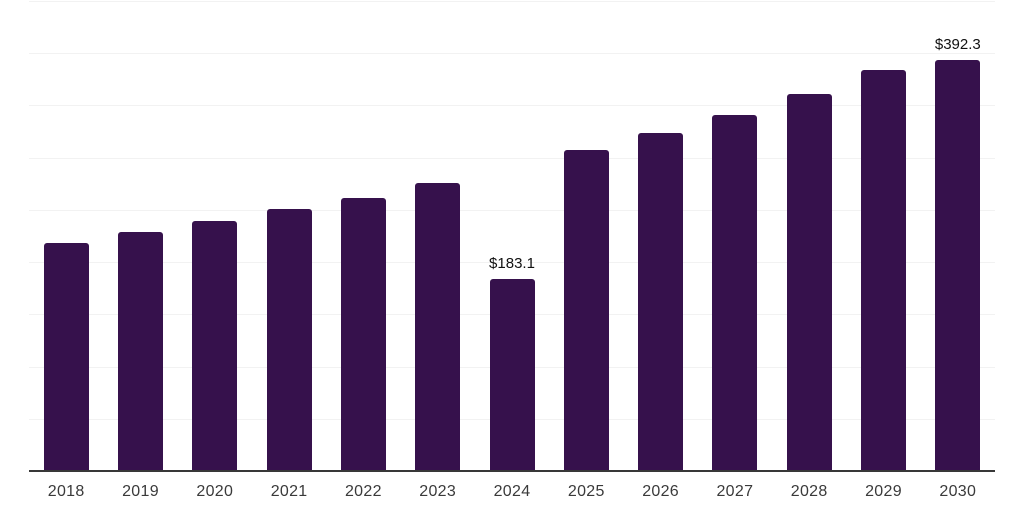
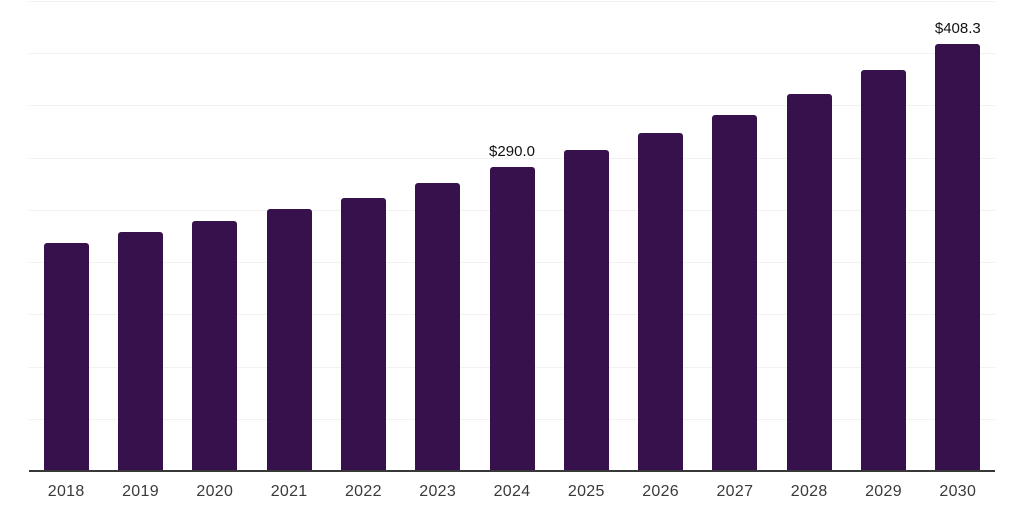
2024: $183.1 -> $290.0
2030: $392.3 -> $408.3
